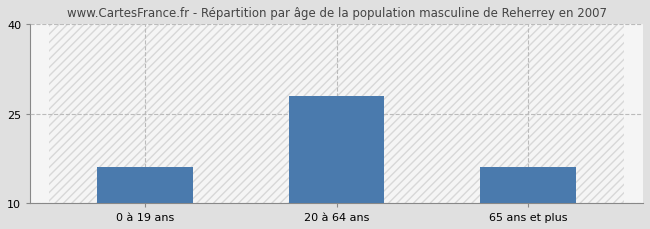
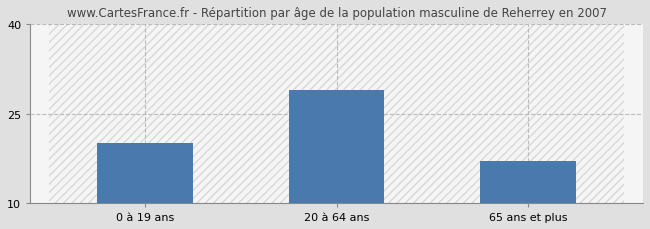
0 à 19 ans: 16 -> 20
20 à 64 ans: 28 -> 29
65 ans et plus: 16 -> 17
